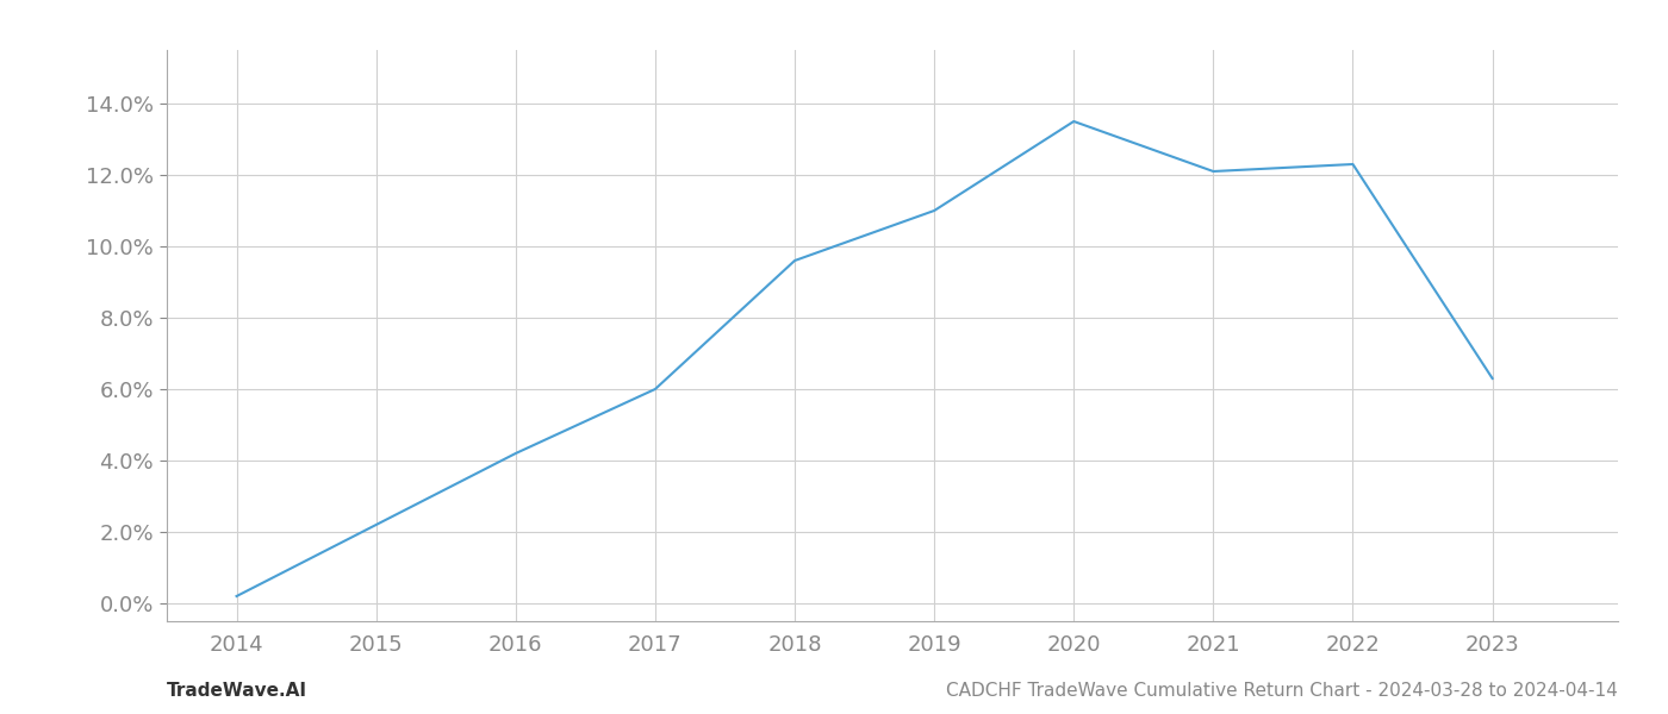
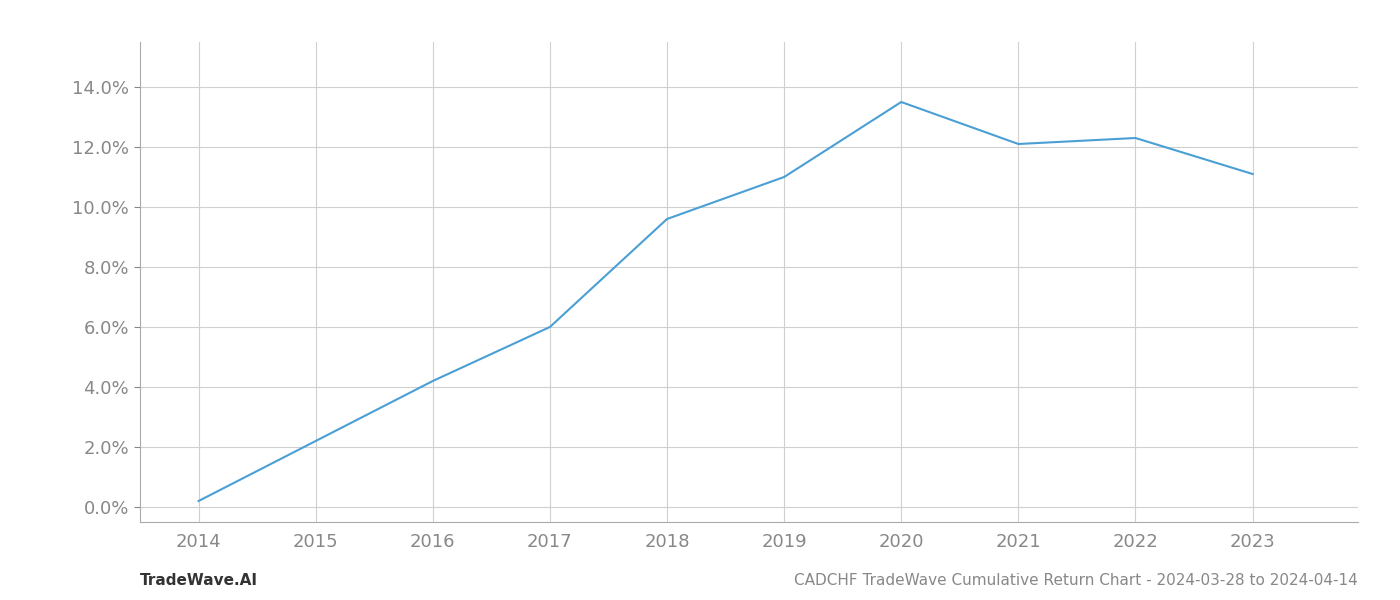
2023: 6.3% -> 11.1%
